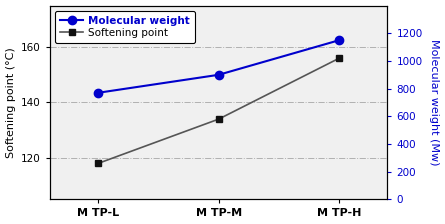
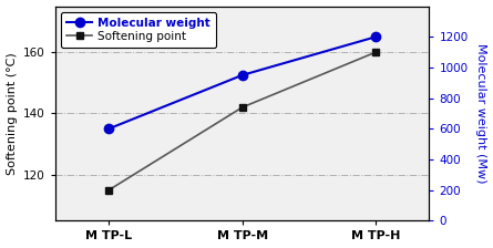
Molecular weight/M TP-L: 770 -> 600
Softening point/M TP-L: 118 -> 115
Molecular weight/M TP-M: 900 -> 950
Softening point/M TP-M: 134 -> 142
Molecular weight/M TP-H: 1150 -> 1200
Softening point/M TP-H: 156 -> 160
